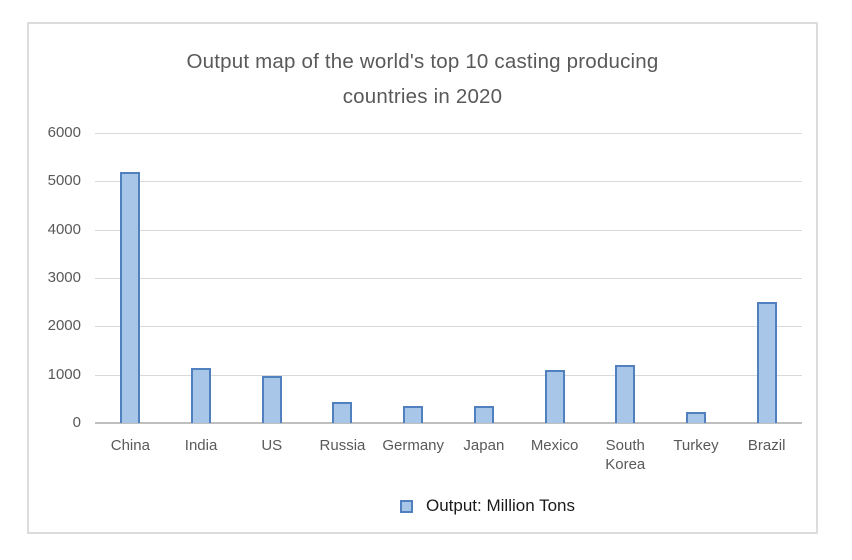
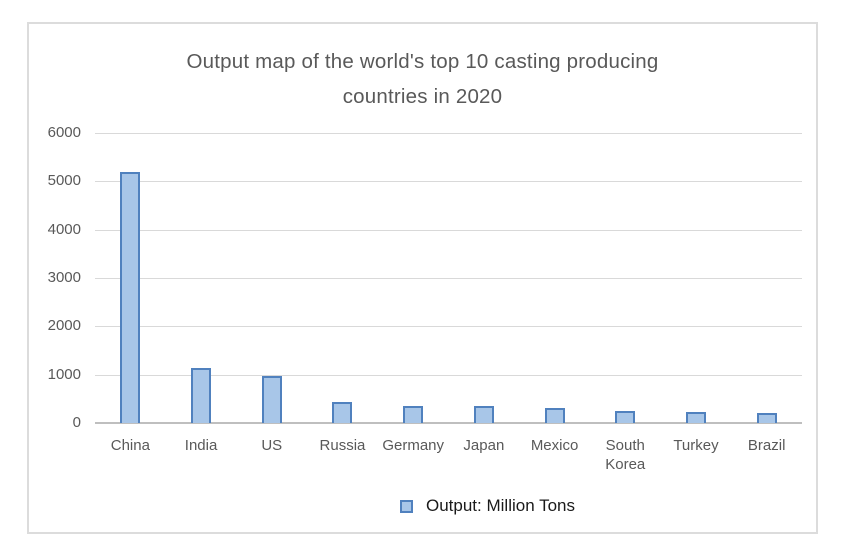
Mexico: 1100 -> 300
South Korea: 1200 -> 200
Brazil: 2500 -> 200
